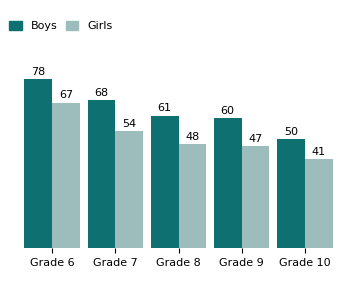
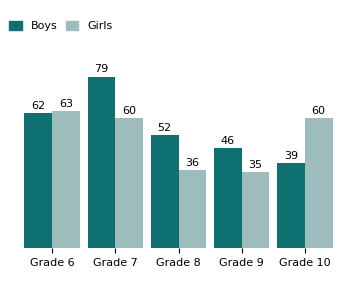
Boys/Grade 6: 78 -> 62
Girls/Grade 6: 67 -> 63
Boys/Grade 7: 68 -> 79
Girls/Grade 7: 54 -> 60
Boys/Grade 8: 61 -> 52
Girls/Grade 8: 48 -> 36
Boys/Grade 9: 60 -> 46
Girls/Grade 9: 47 -> 35
Boys/Grade 10: 50 -> 39
Girls/Grade 10: 41 -> 60
